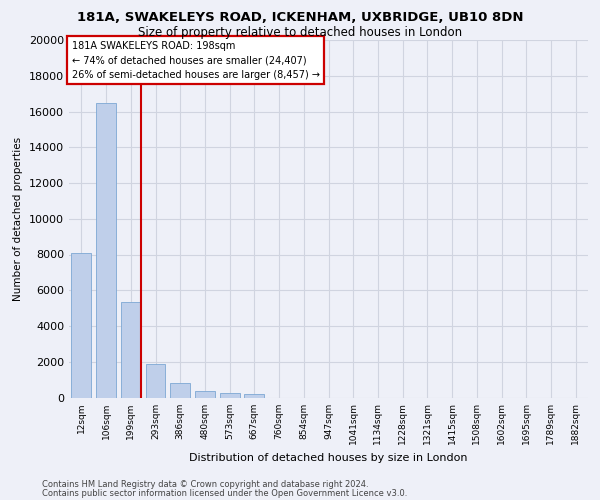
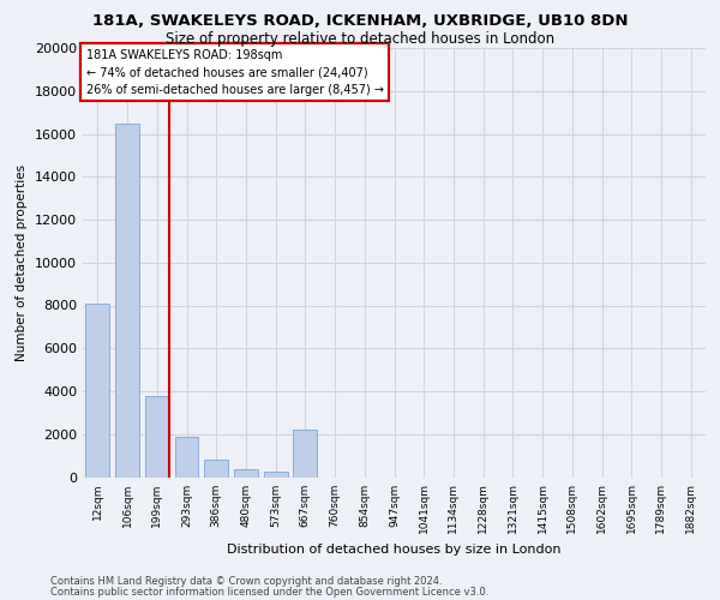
199sqm: 5400 -> 3800
667sqm: 200 -> 2200
